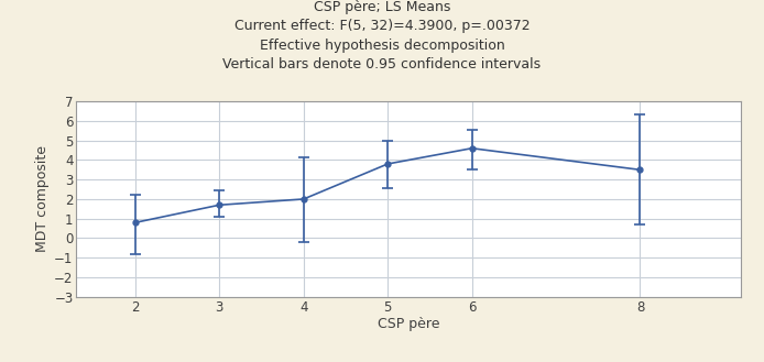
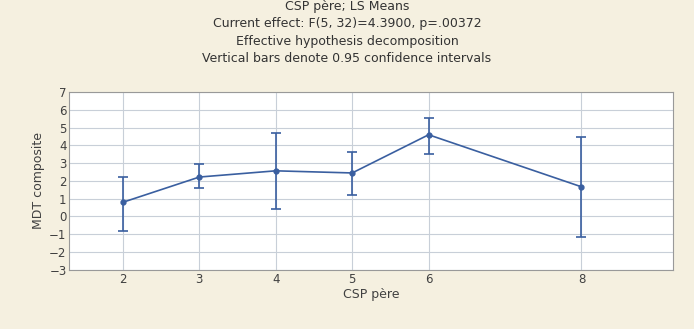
3: 1.7 -> 2.2
4: 2.0 -> 2.6
5: 3.8 -> 2.5
8: 3.5 -> 1.7
